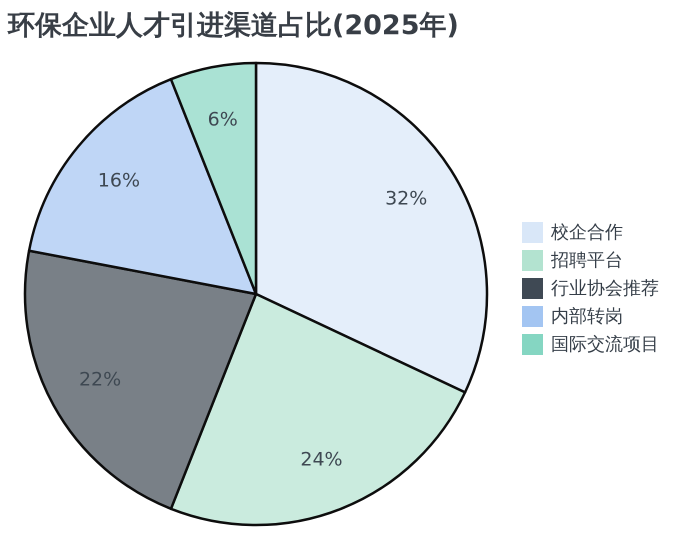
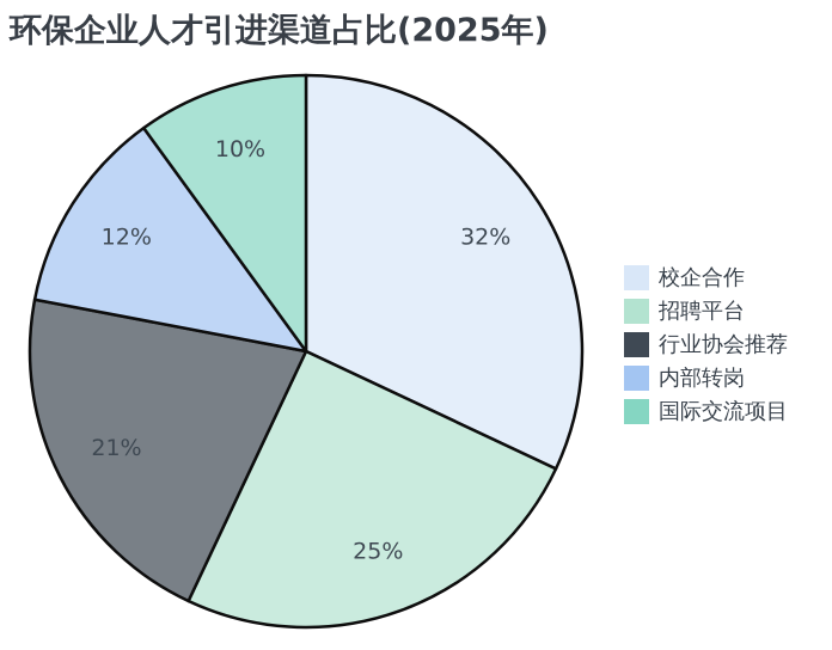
招聘平台: 24% -> 25%
行业协会推荐: 22% -> 21%
内部转岗: 16% -> 12%
国际交流项目: 6% -> 10%
